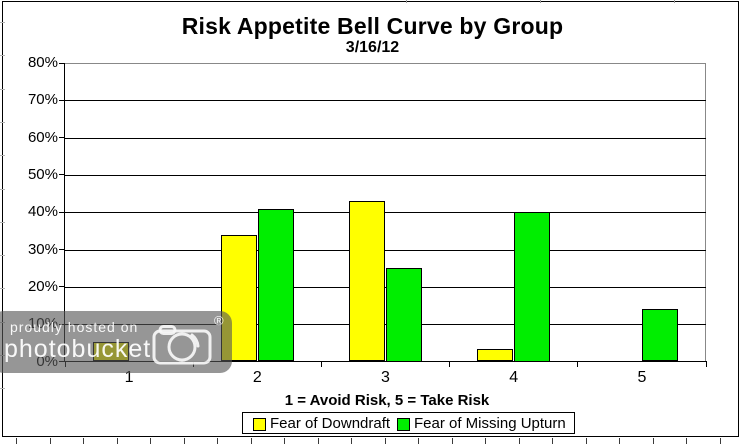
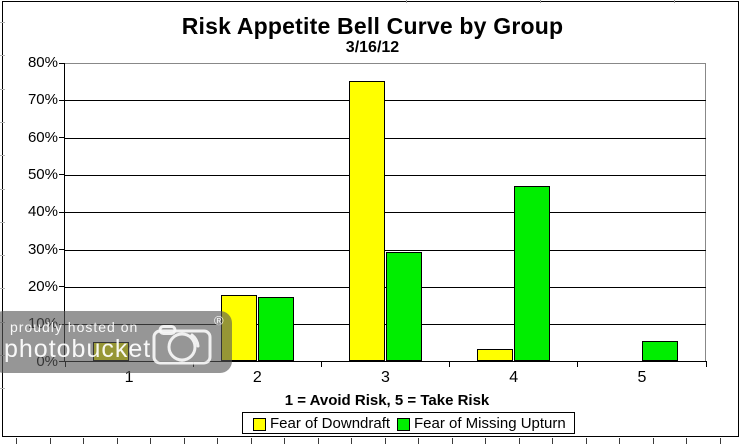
Fear of Downdraft/2: 34% -> 18%
Fear of Missing Upturn/2: 41% -> 17%
Fear of Downdraft/3: 43% -> 75%
Fear of Missing Upturn/3: 25% -> 29%
Fear of Missing Upturn/4: 40% -> 47%
Fear of Missing Upturn/5: 14% -> 6%
